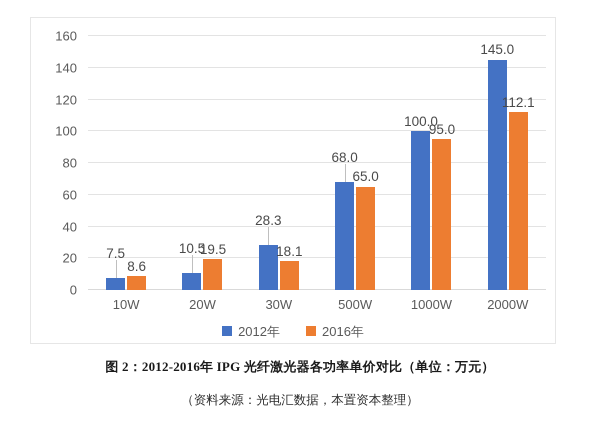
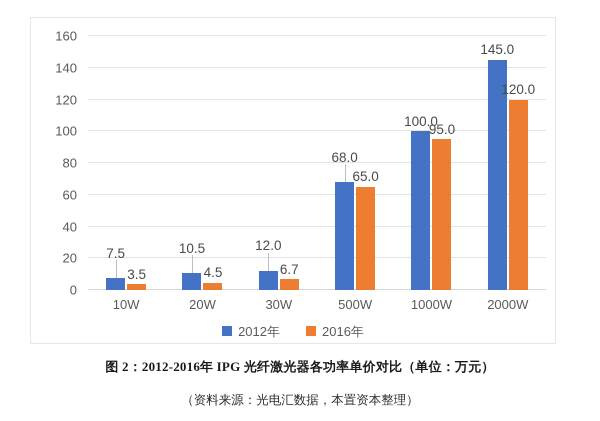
2016年/10W: 8.6 -> 3.5
2016年/20W: 19.5 -> 4.5
2012年/30W: 28.3 -> 12.0
2016年/30W: 18.1 -> 6.7
2016年/2000W: 112.1 -> 120.0
